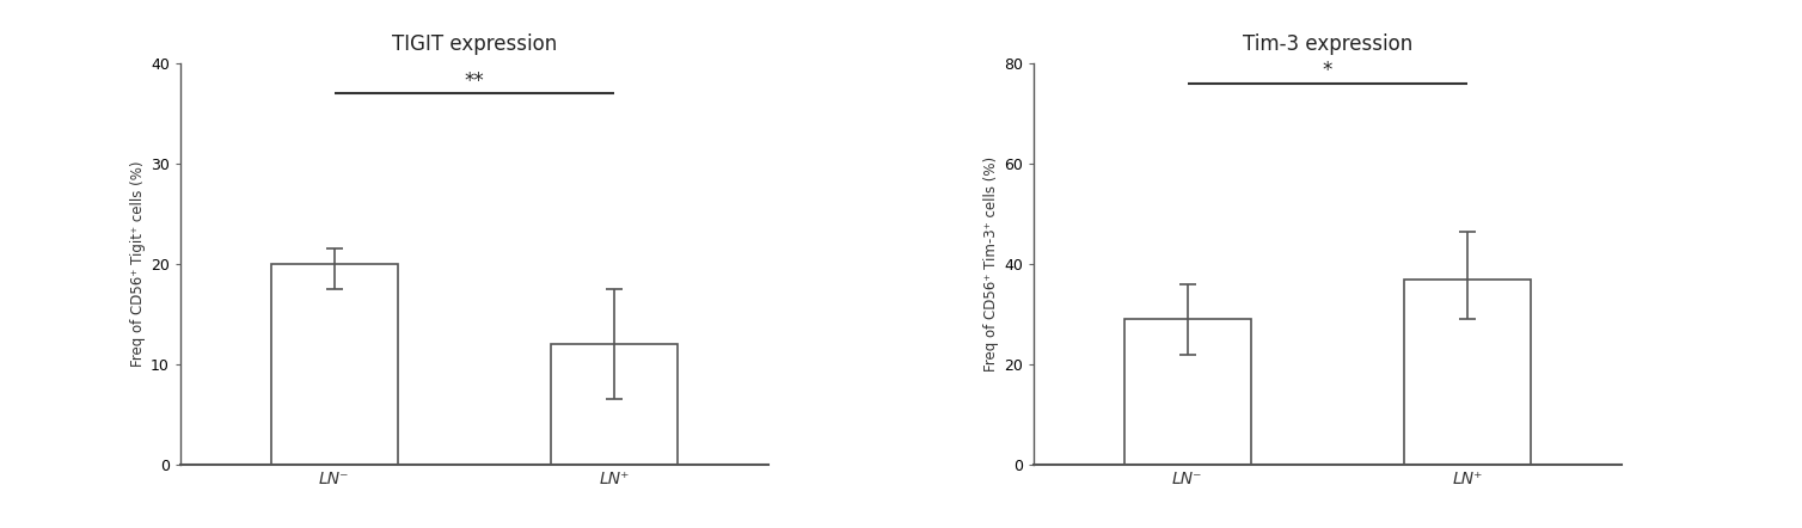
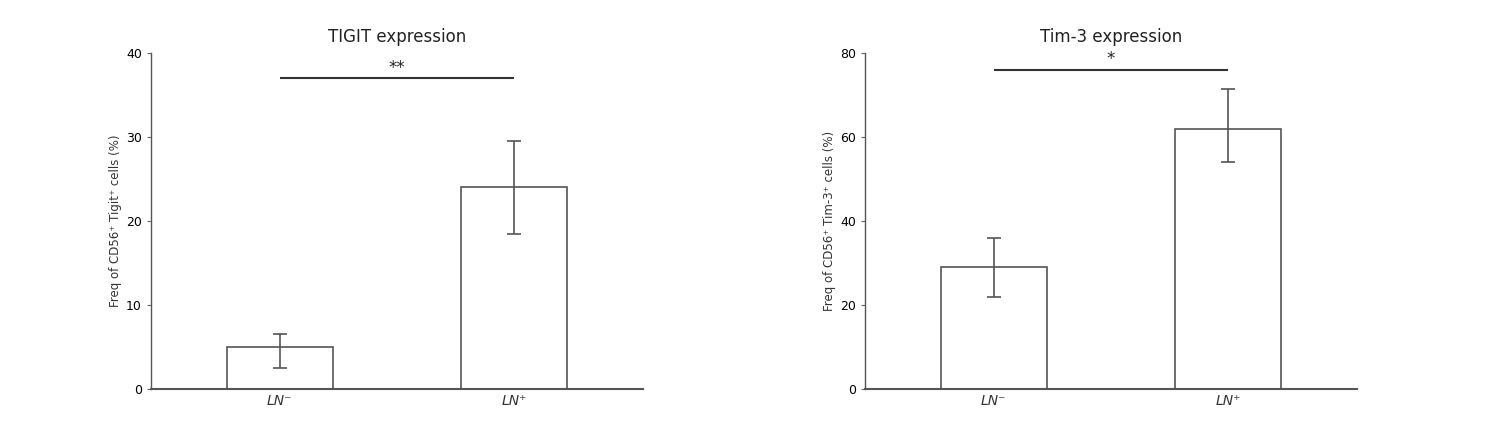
TIGIT expression/LN⁻: 20 -> 5
TIGIT expression/LN⁺: 12 -> 24
Tim-3 expression/LN⁺: 37 -> 62
